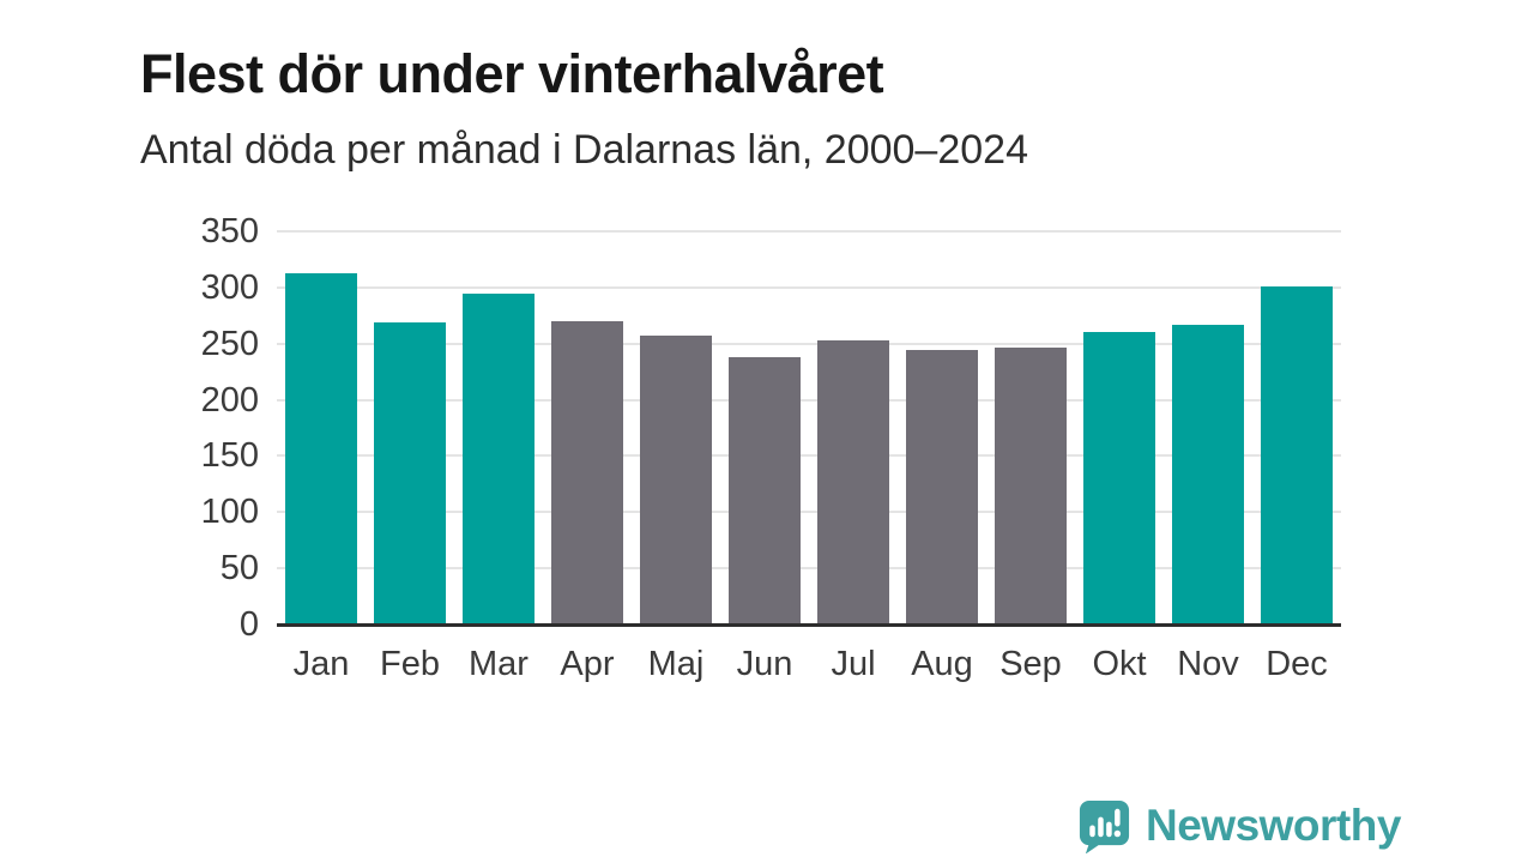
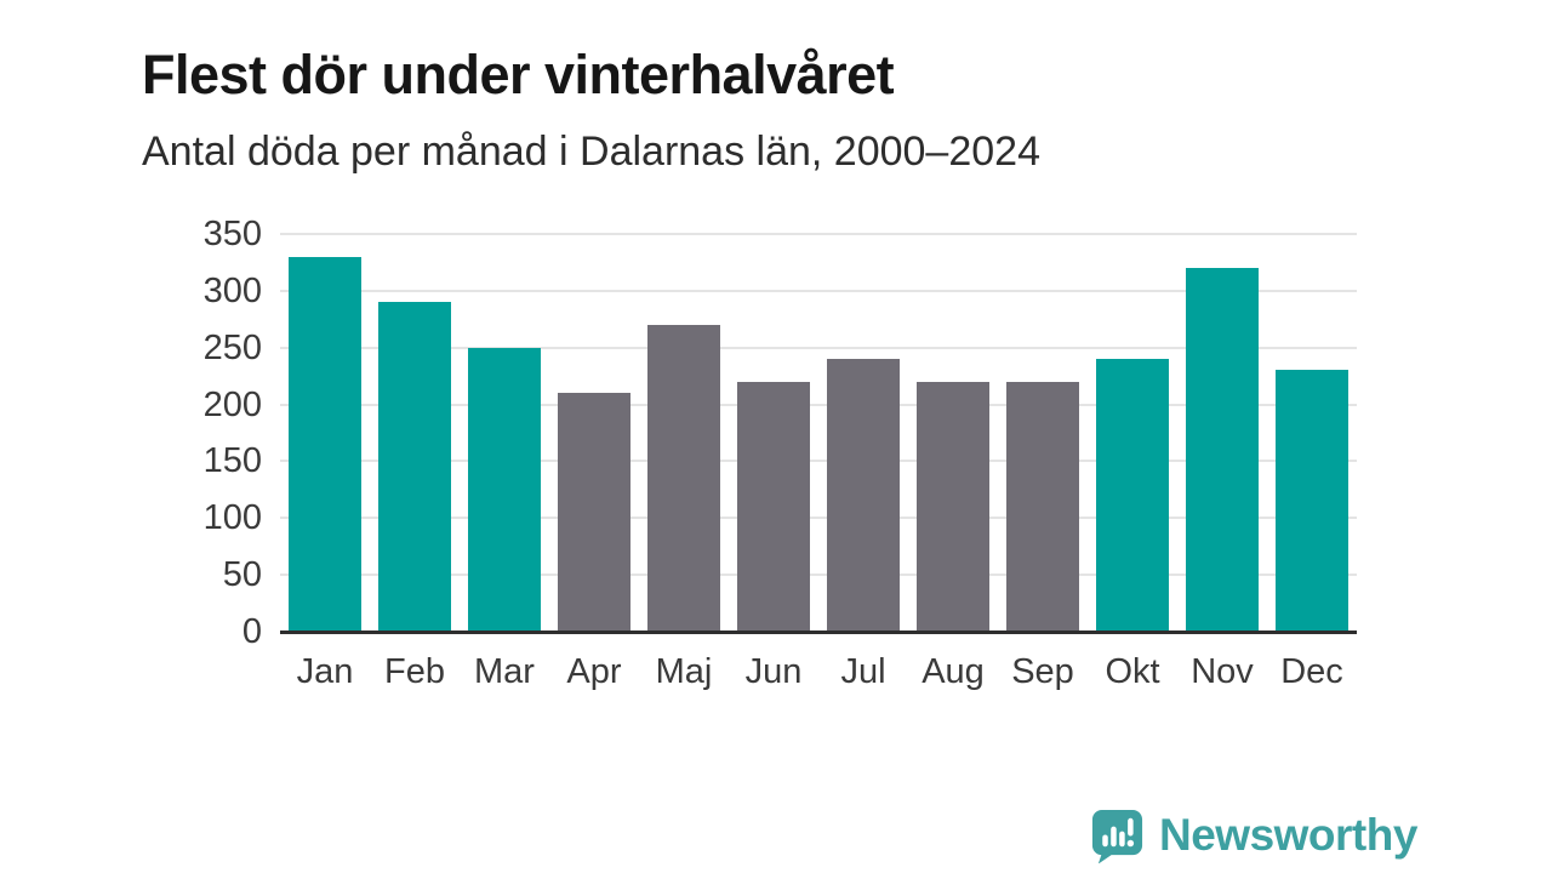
Jan: 310 -> 330
Feb: 270 -> 290
Mar: 300 -> 250
Apr: 270 -> 210
Maj: 260 -> 270
Jun: 240 -> 220
Jul: 250 -> 240
Aug: 240 -> 220
Sep: 250 -> 220
Okt: 260 -> 240
Nov: 270 -> 320
Dec: 300 -> 230
